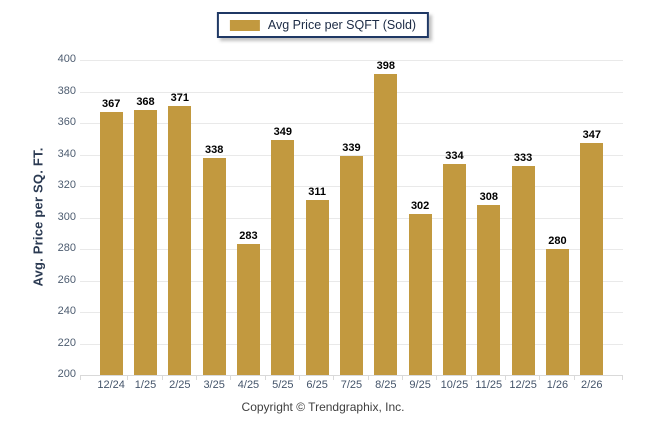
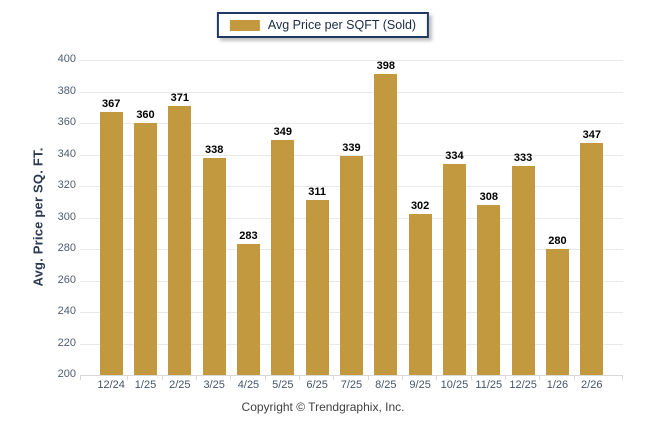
1/25: 368 -> 360
